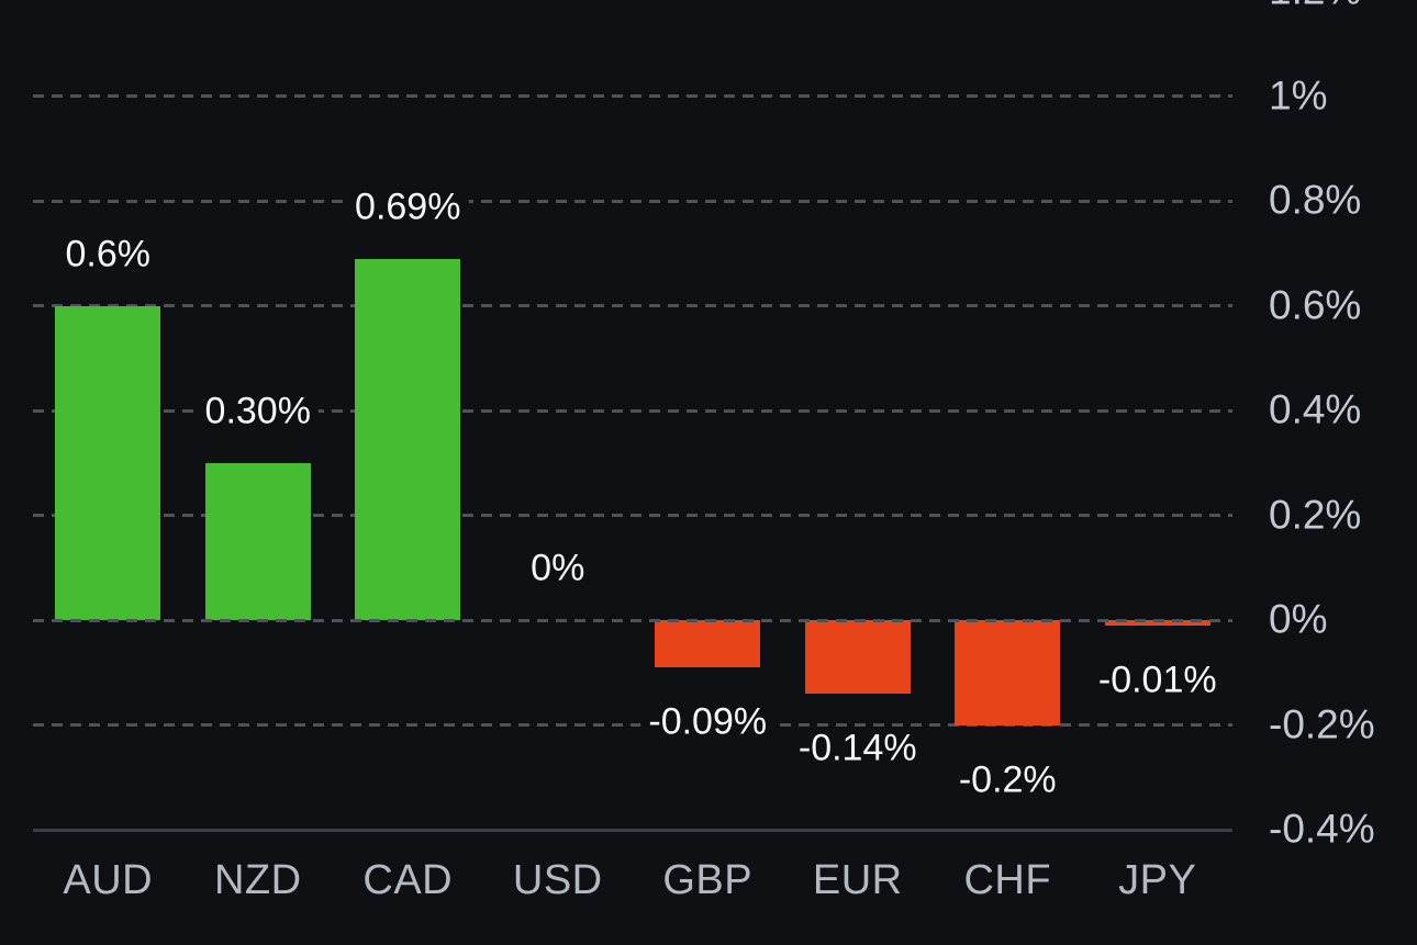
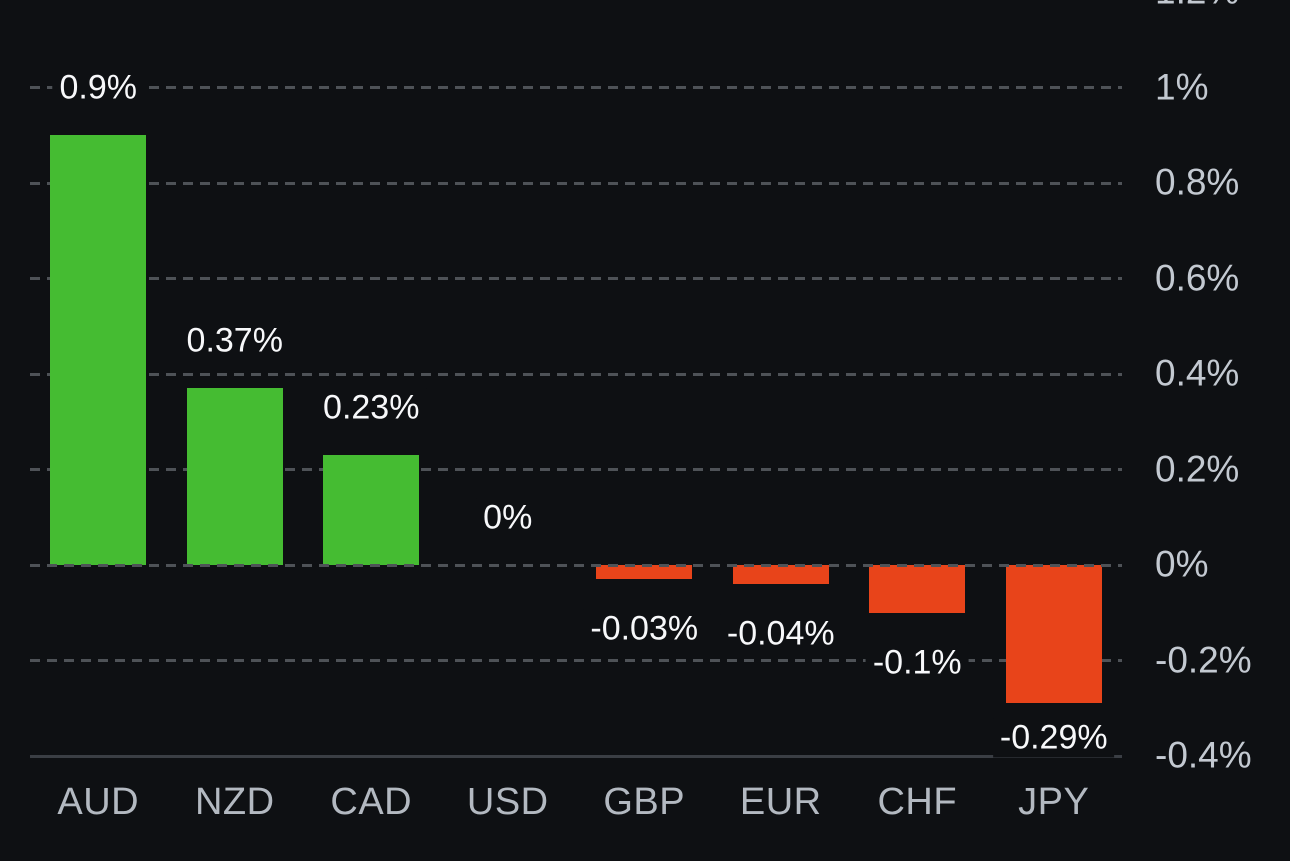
AUD: 0.6% -> 0.9%
NZD: 0.30% -> 0.37%
CAD: 0.69% -> 0.23%
GBP: -0.09% -> -0.03%
EUR: -0.14% -> -0.04%
CHF: -0.2% -> -0.1%
JPY: -0.01% -> -0.29%
